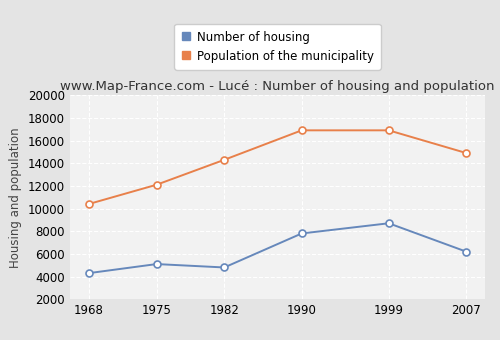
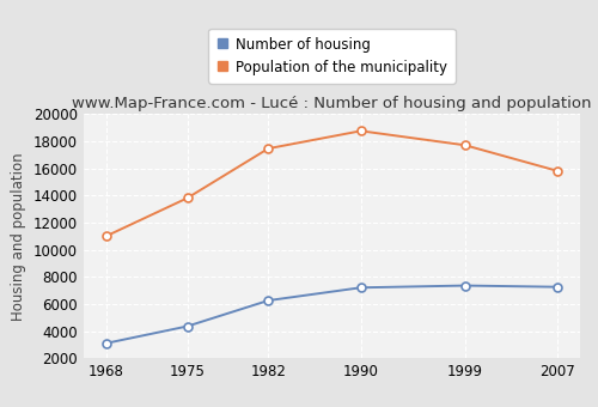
Number of housing/1968: 4300 -> 3100
Population of the municipality/1968: 10400 -> 11000
Number of housing/1975: 5100 -> 4400
Population of the municipality/1975: 12100 -> 13800
Number of housing/1982: 4800 -> 6200
Population of the municipality/1982: 14300 -> 17400
Number of housing/1990: 7800 -> 7200
Population of the municipality/1990: 16900 -> 18800
Number of housing/1999: 8700 -> 7400
Population of the municipality/1999: 16900 -> 17700
Number of housing/2007: 6200 -> 7200
Population of the municipality/2007: 14900 -> 15800
